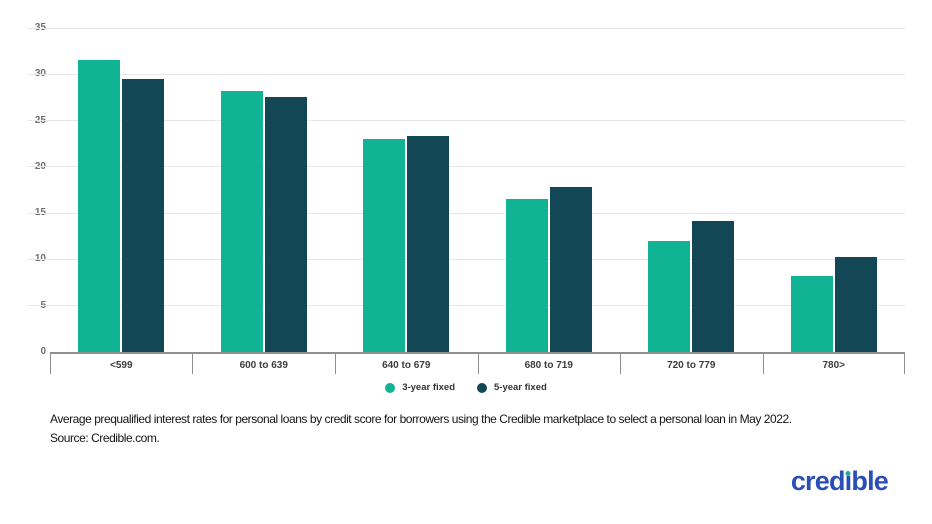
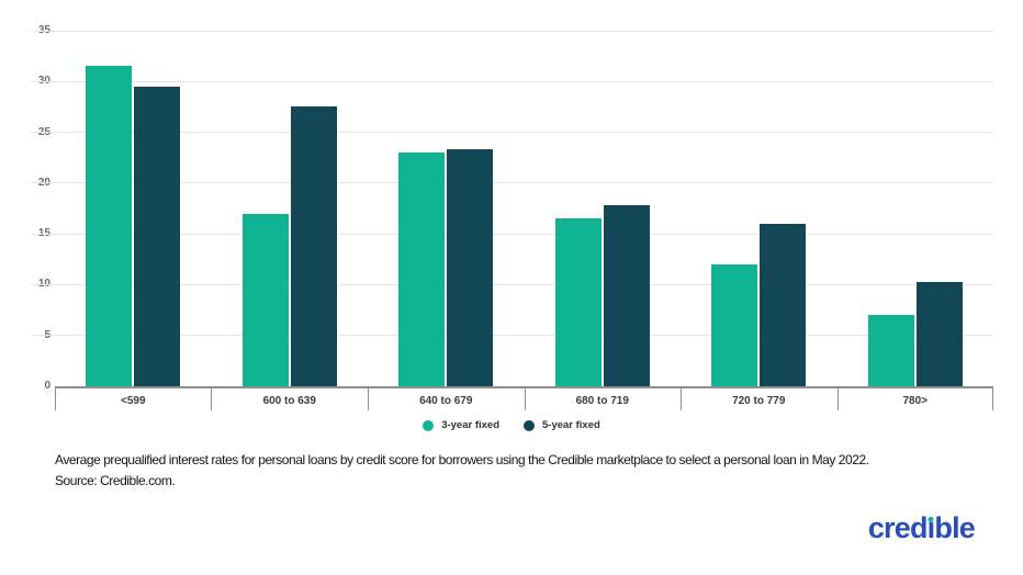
3-year fixed/600 to 639: 28 -> 17
5-year fixed/720 to 779: 14 -> 16
3-year fixed/780>: 8 -> 7
